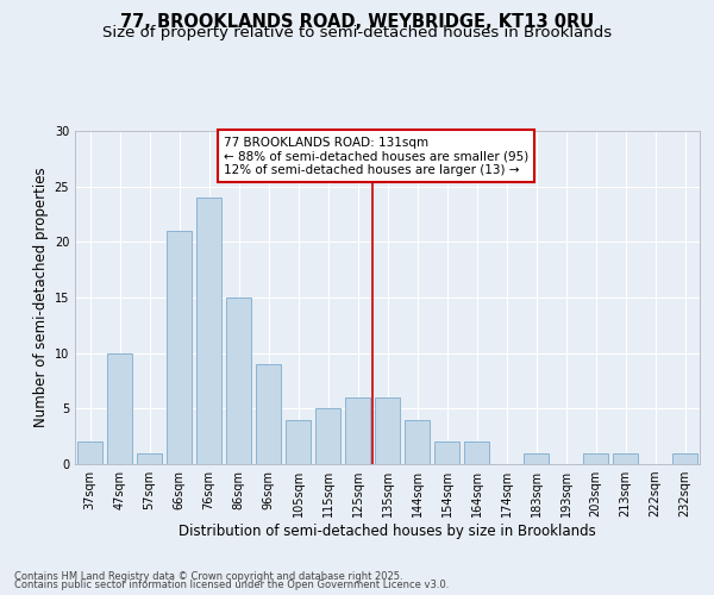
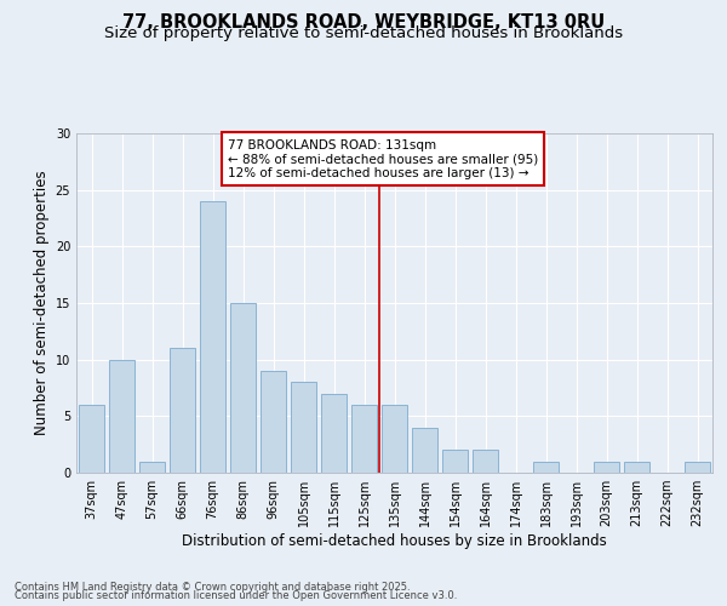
37sqm: 2 -> 6
66sqm: 21 -> 11
105sqm: 4 -> 8
115sqm: 5 -> 7
